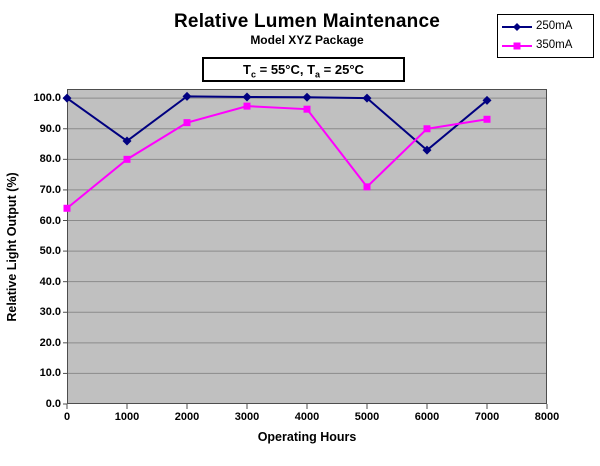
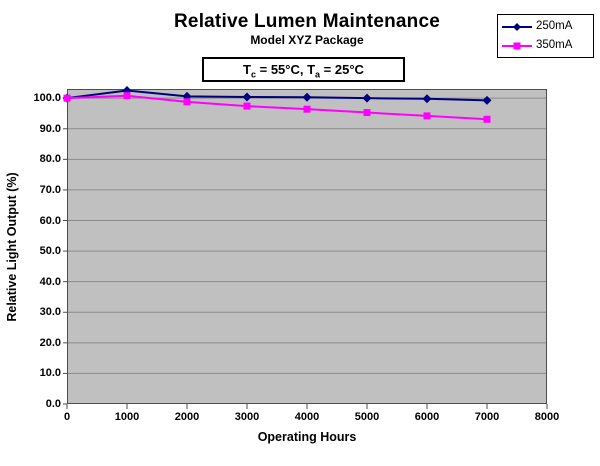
350mA/0: 64 -> 100
250mA/1000: 86 -> 102
350mA/1000: 80 -> 101
350mA/2000: 92 -> 99
350mA/5000: 71 -> 95
250mA/6000: 83 -> 100
350mA/6000: 90 -> 94
